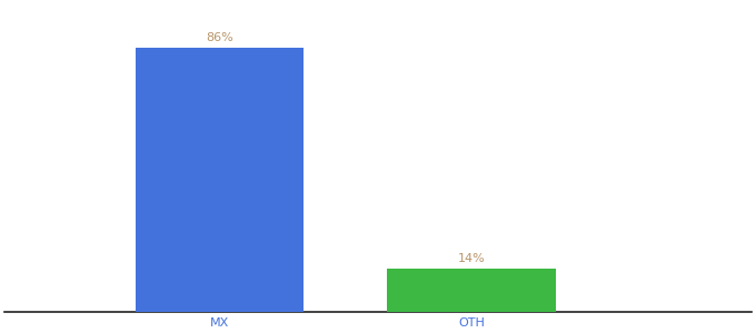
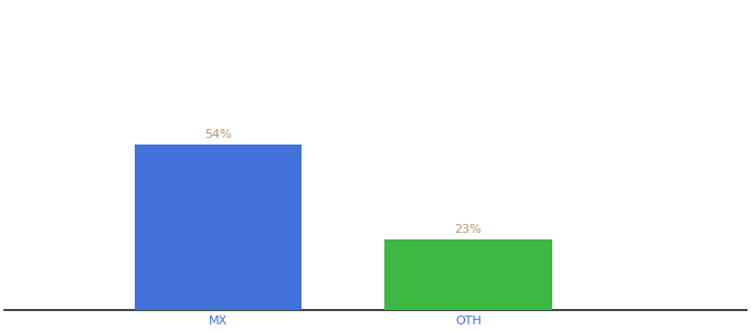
MX: 86% -> 54%
OTH: 14% -> 23%
